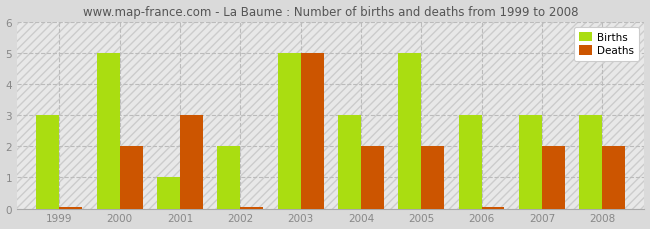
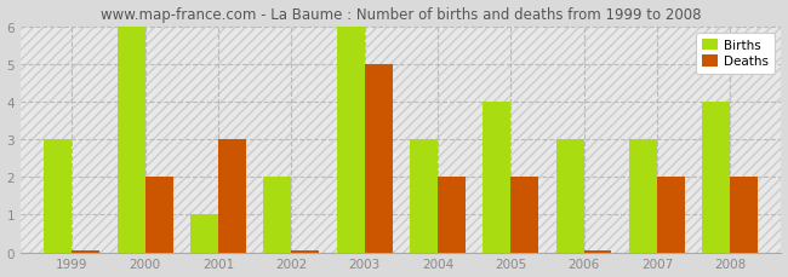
Births/2000: 5 -> 6
Births/2003: 5 -> 6
Births/2005: 5 -> 4
Births/2008: 3 -> 4
